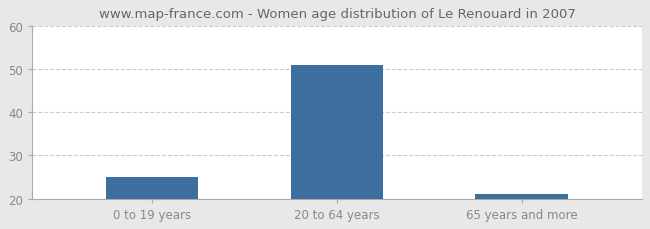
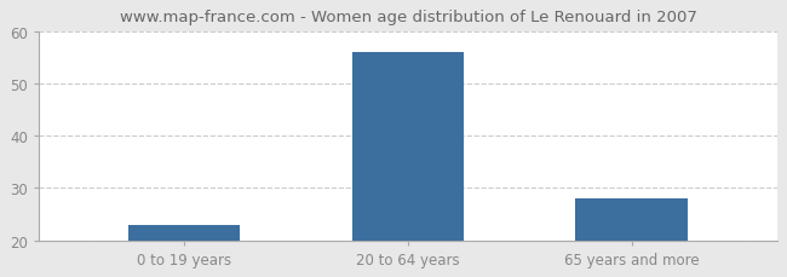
0 to 19 years: 25 -> 23
20 to 64 years: 51 -> 56
65 years and more: 21 -> 28
